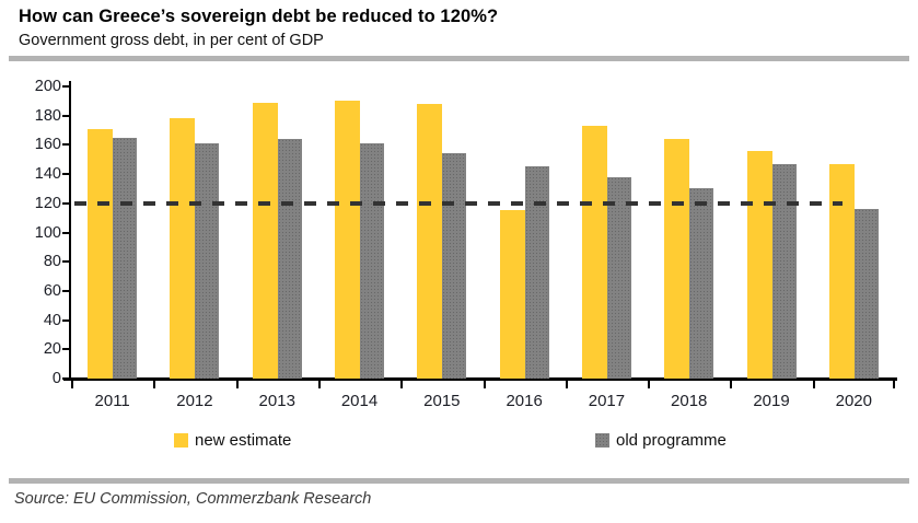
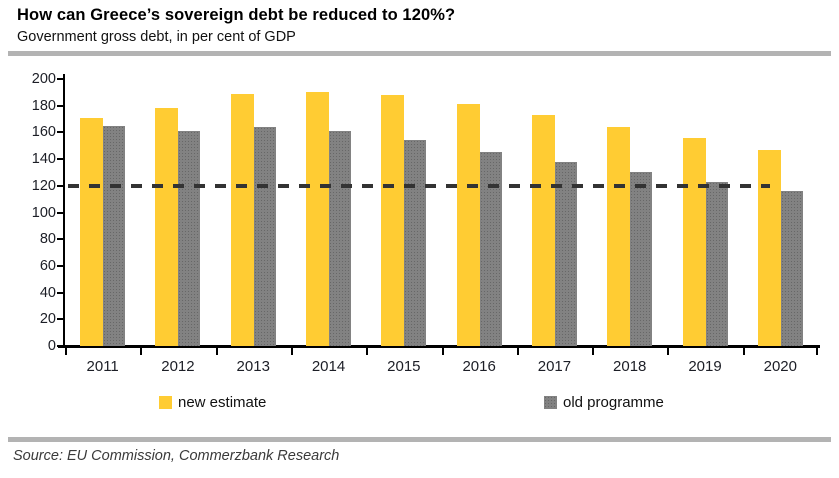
new estimate/2016: 115 -> 181
old programme/2019: 147 -> 123
